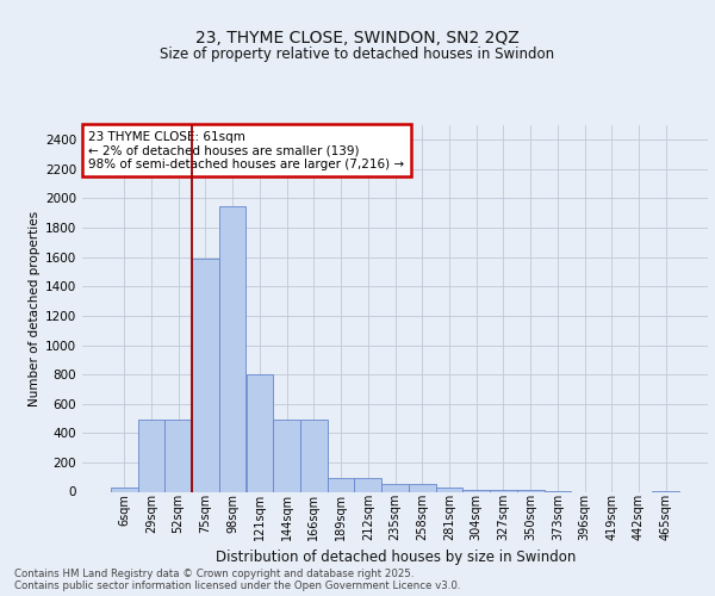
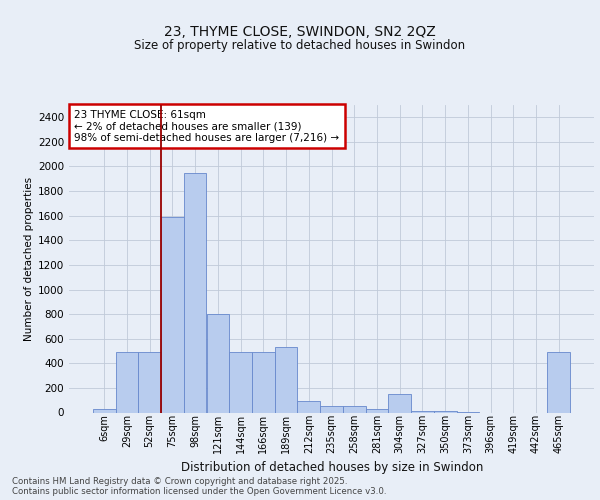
189sqm: 100 -> 530
304sqm: 20 -> 150
465sqm: 0 -> 490
